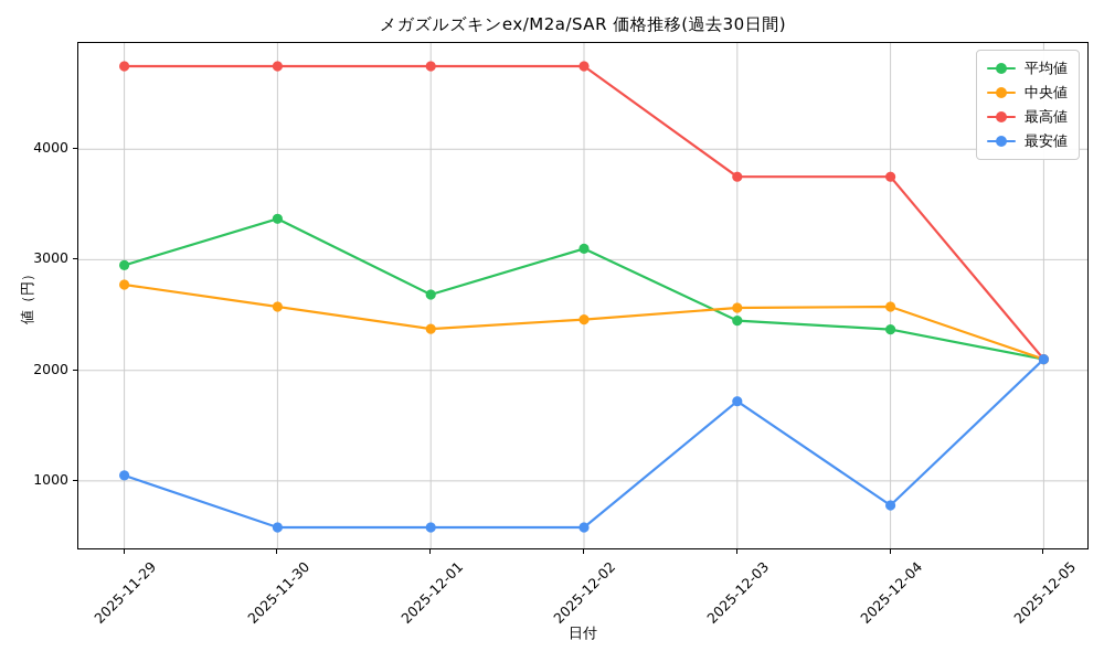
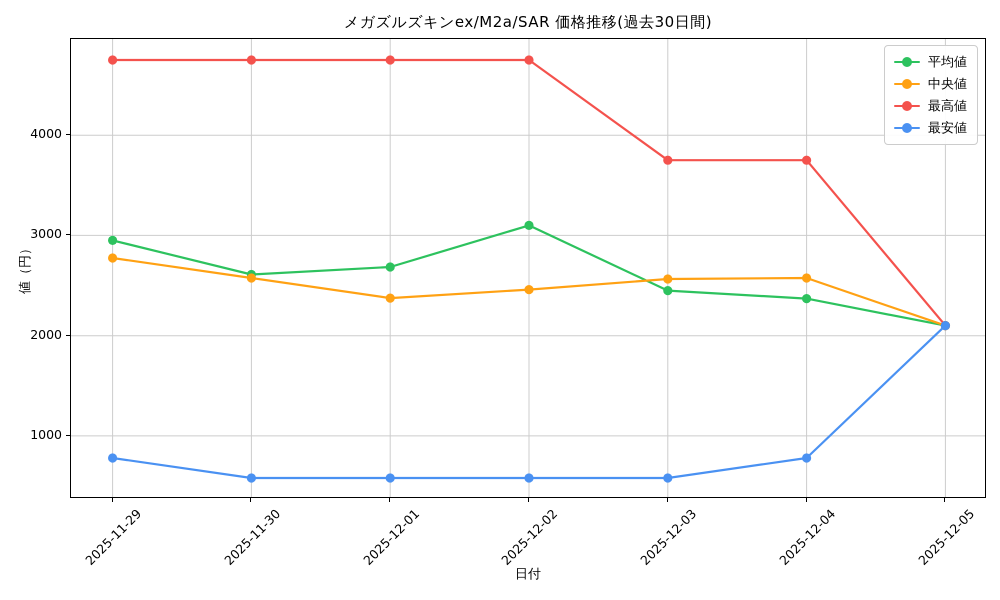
最安値/2025-11-29: 1050 -> 780
平均値/2025-11-30: 3370 -> 2610
最安値/2025-12-03: 1720 -> 580
